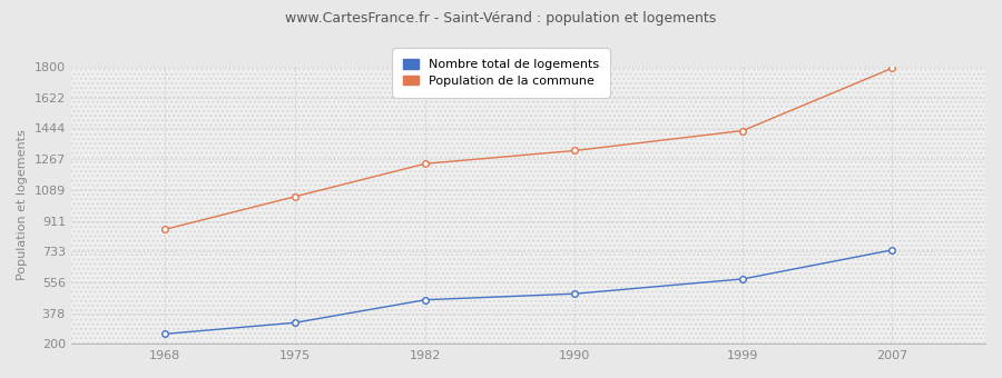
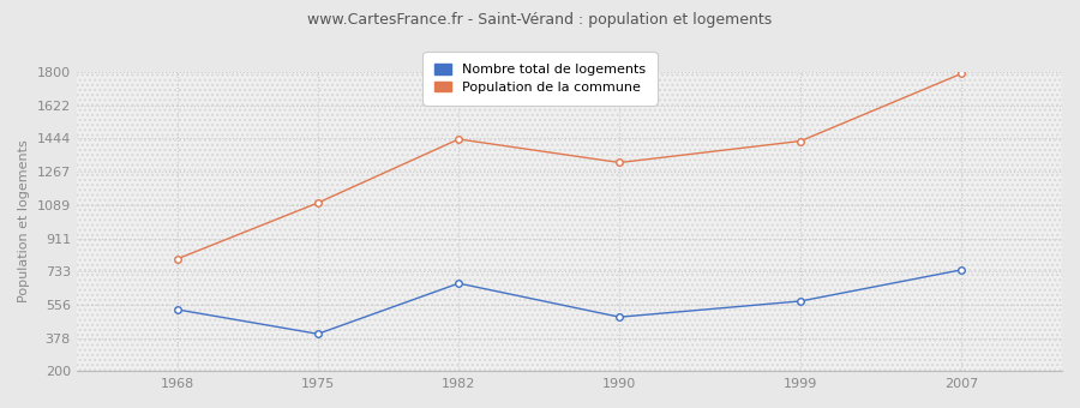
Nombre total de logements/1968: 260 -> 530
Population de la commune/1968: 860 -> 800
Nombre total de logements/1975: 320 -> 400
Population de la commune/1975: 1050 -> 1100
Nombre total de logements/1982: 460 -> 670
Population de la commune/1982: 1240 -> 1440
